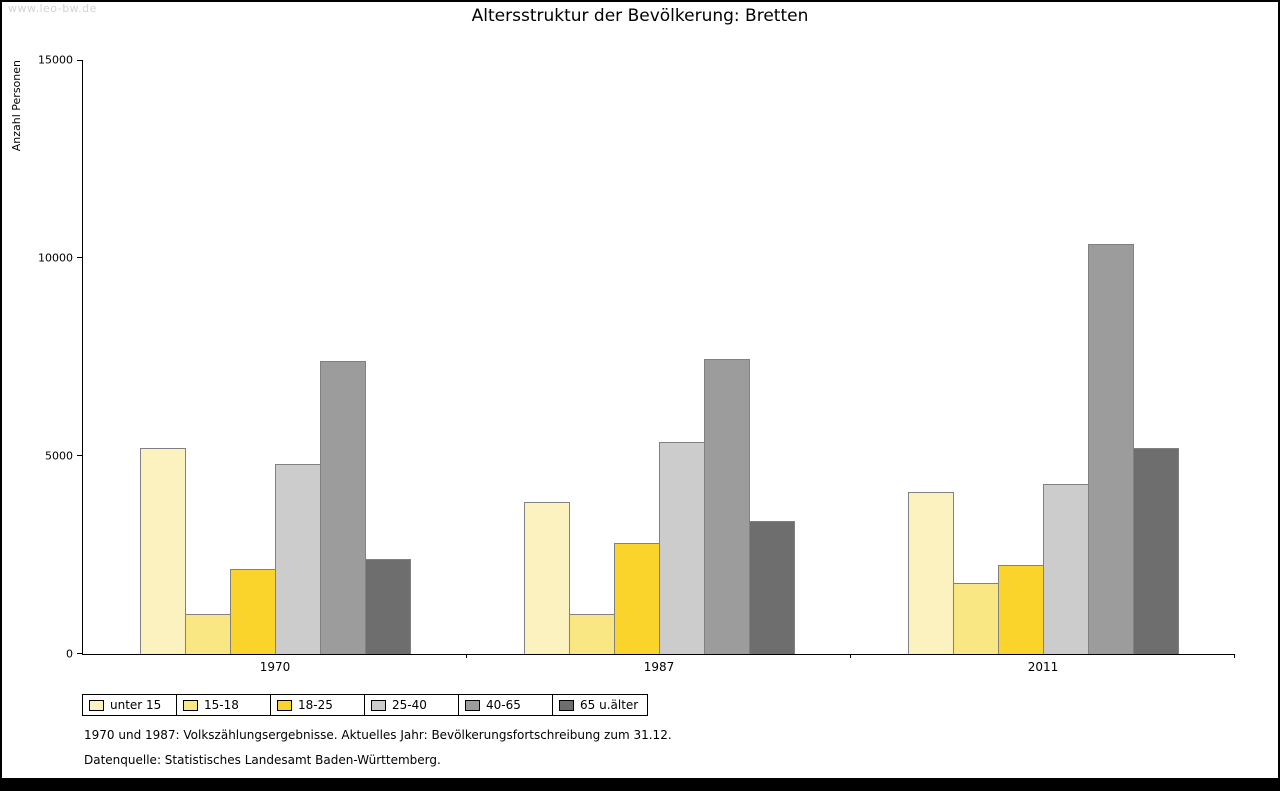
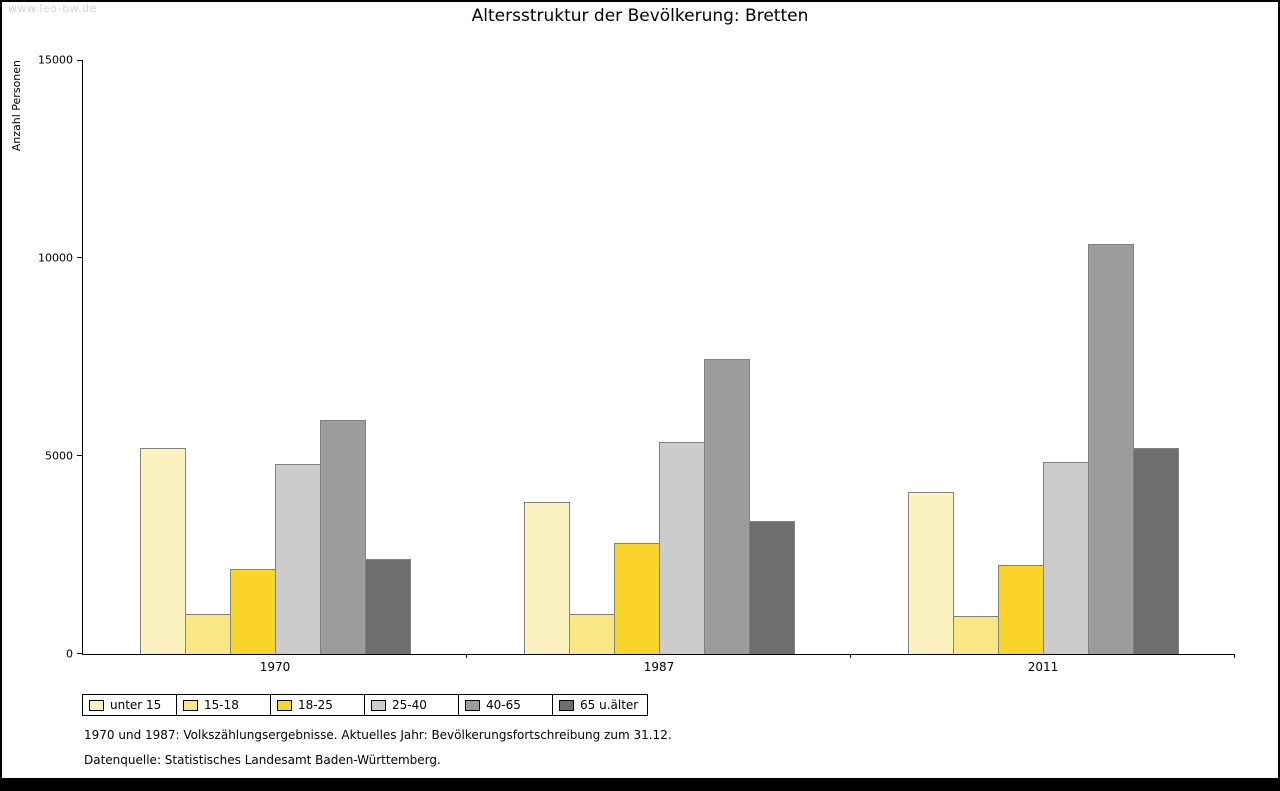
40-65/1970: 7400 -> 5900
15-18/2011: 1800 -> 1000
25-40/2011: 4300 -> 4800
